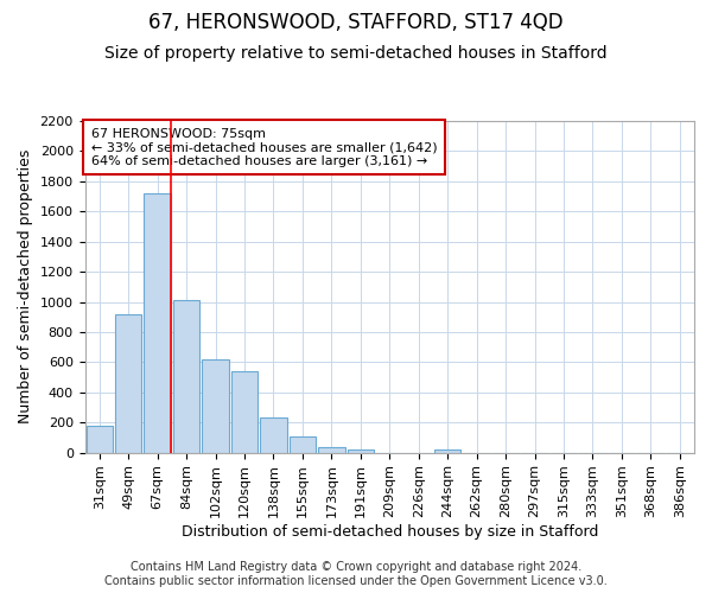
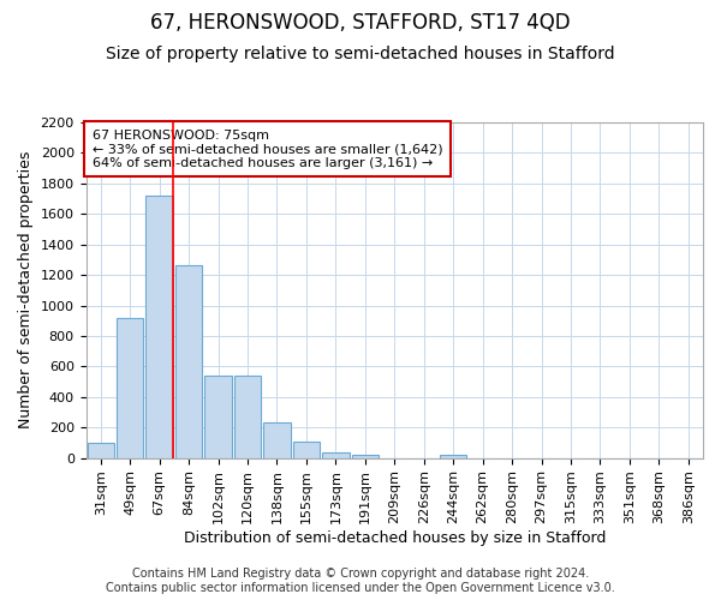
31sqm: 180 -> 100
84sqm: 1010 -> 1260
102sqm: 620 -> 540
